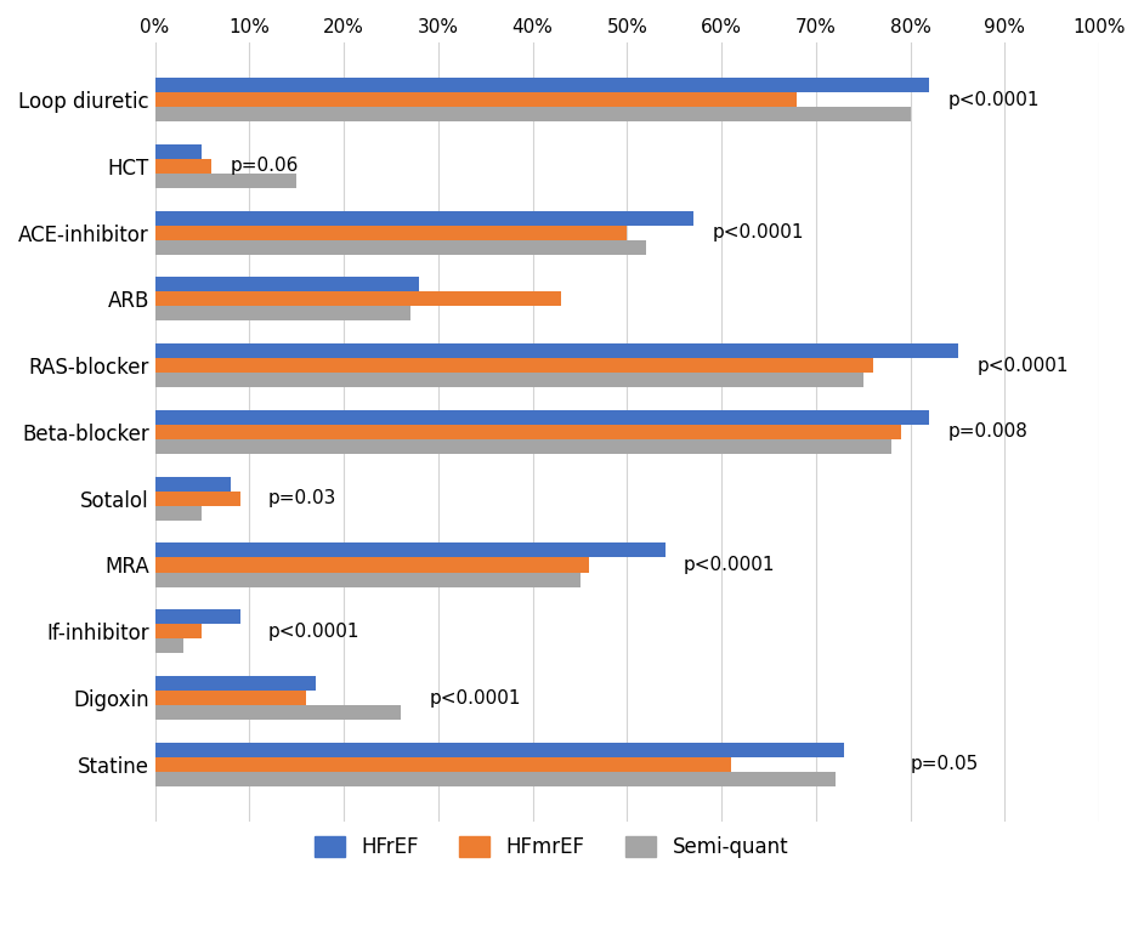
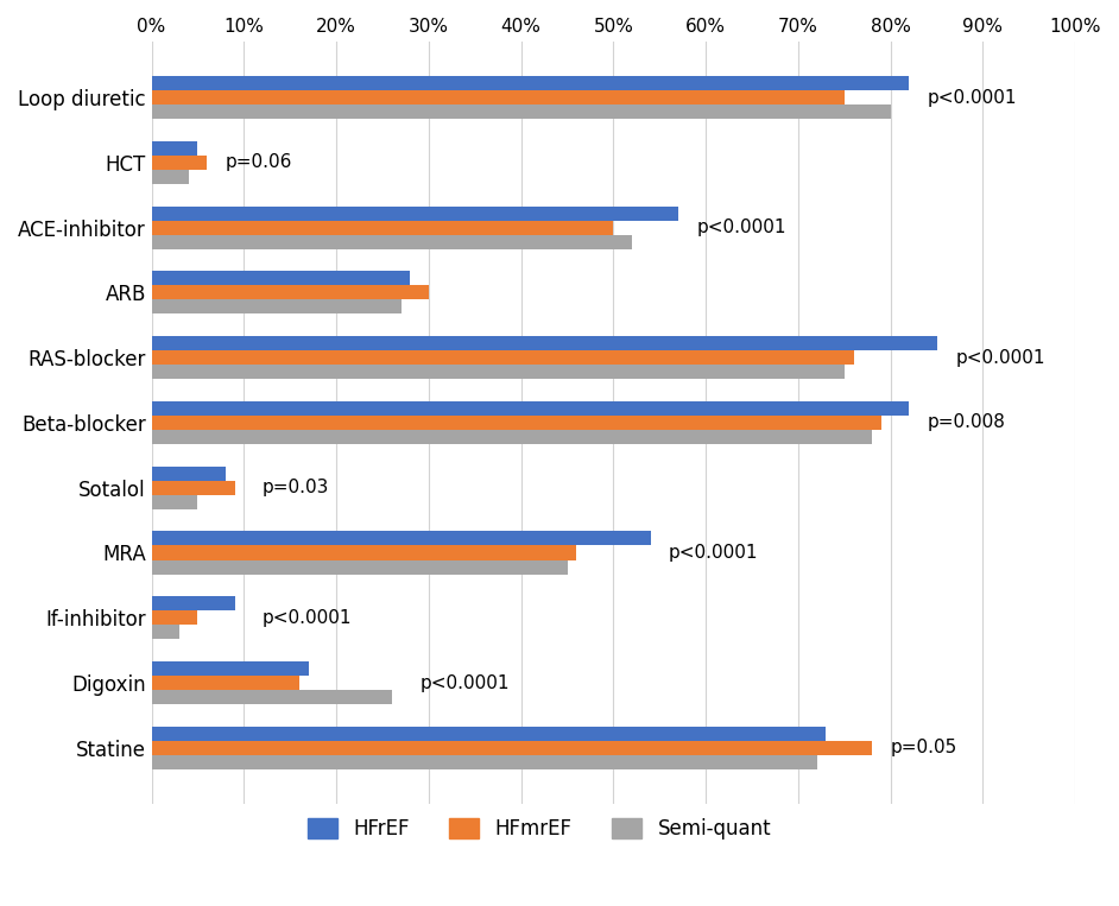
HFmrEF/Loop diuretic: 68% -> 75%
Semi-quant/HCT: 15% -> 4%
HFmrEF/ARB: 43% -> 30%
HFmrEF/Statine: 61% -> 78%
